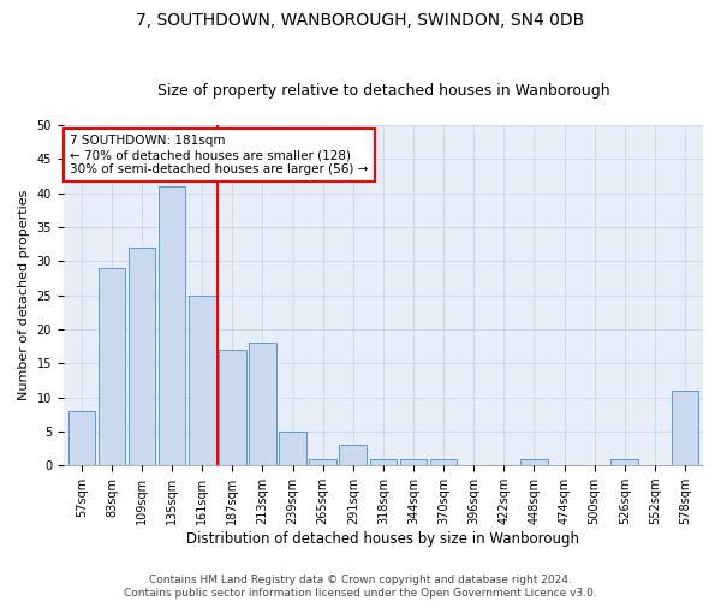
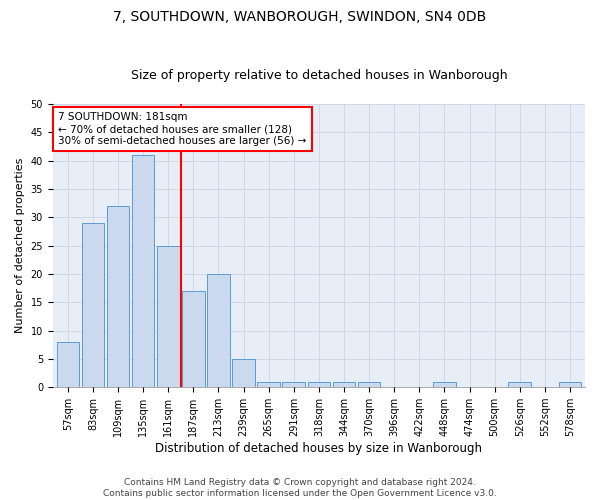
213sqm: 18 -> 20
291sqm: 3 -> 1
578sqm: 11 -> 1
